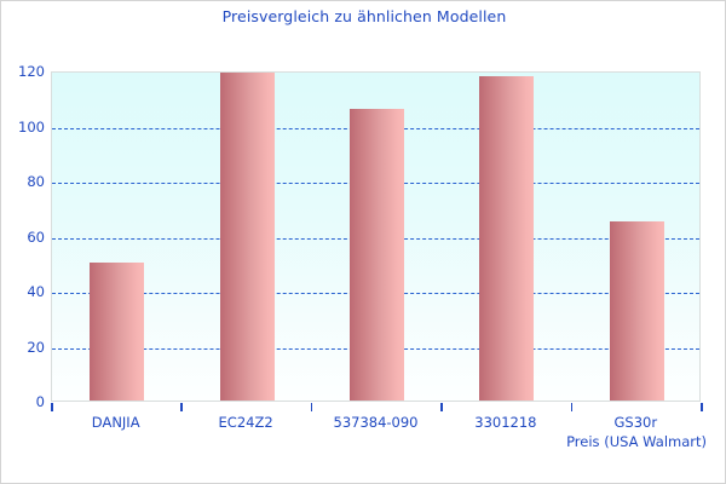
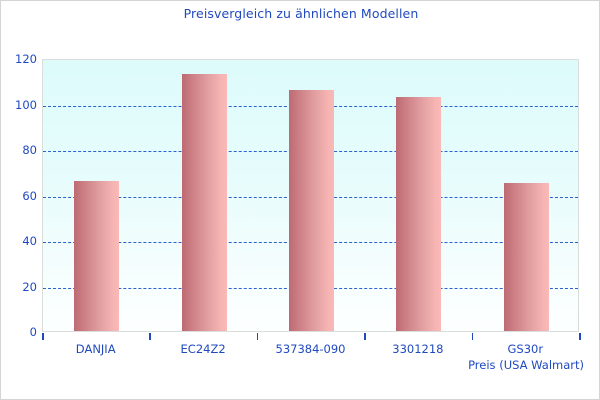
DANJIA: 50 -> 66
EC24Z2: 120 -> 113
3301218: 118 -> 103
